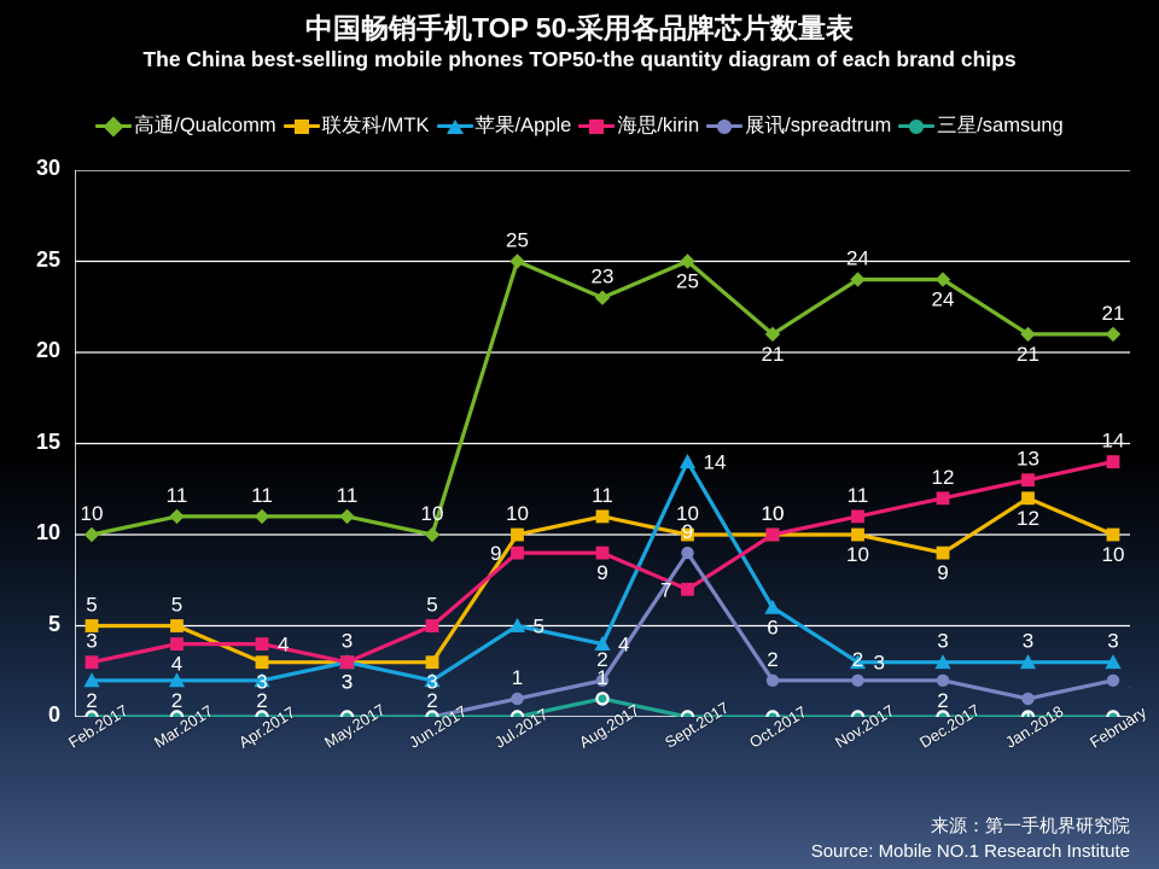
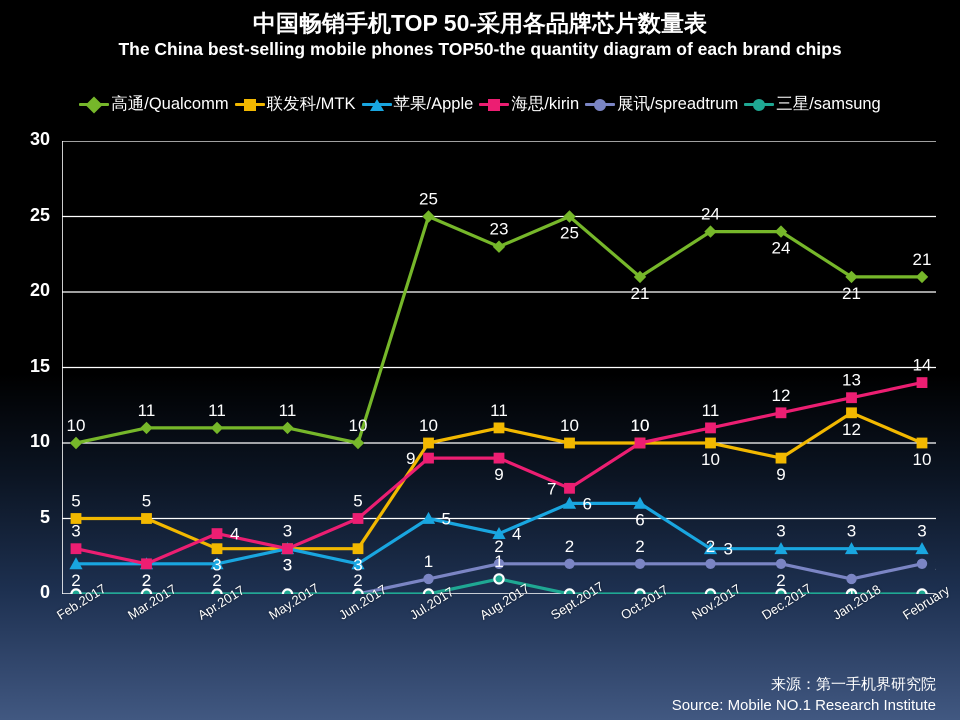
海思/kirin/Mar.2017: 4 -> 2
苹果/Apple/Sept.2017: 14 -> 6
展讯/spreadtrum/Sept.2017: 9 -> 2
